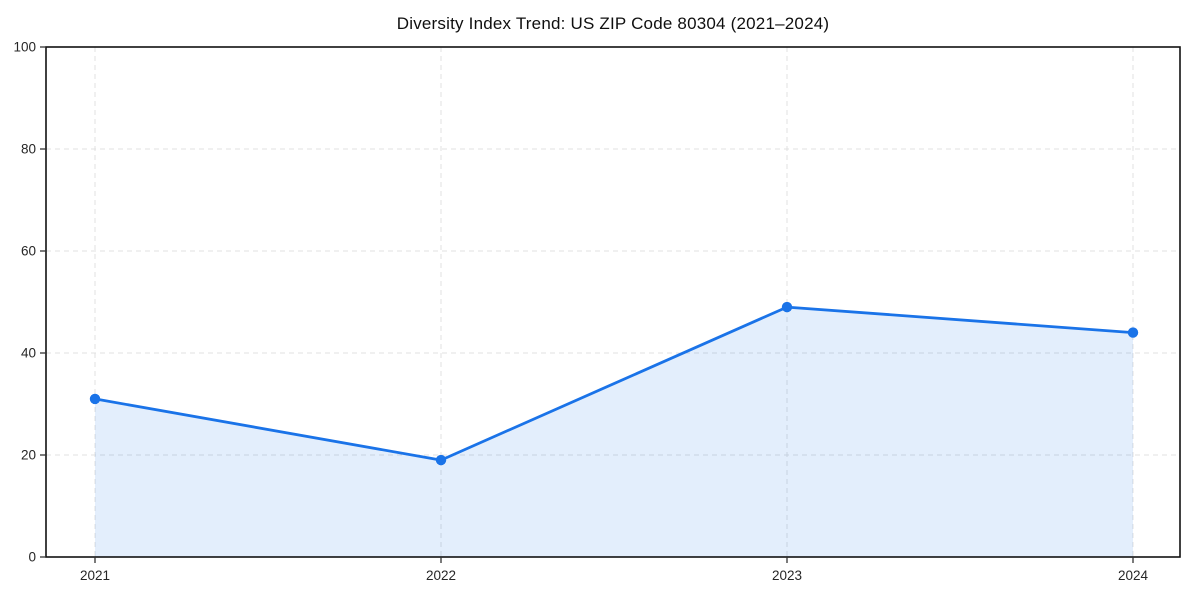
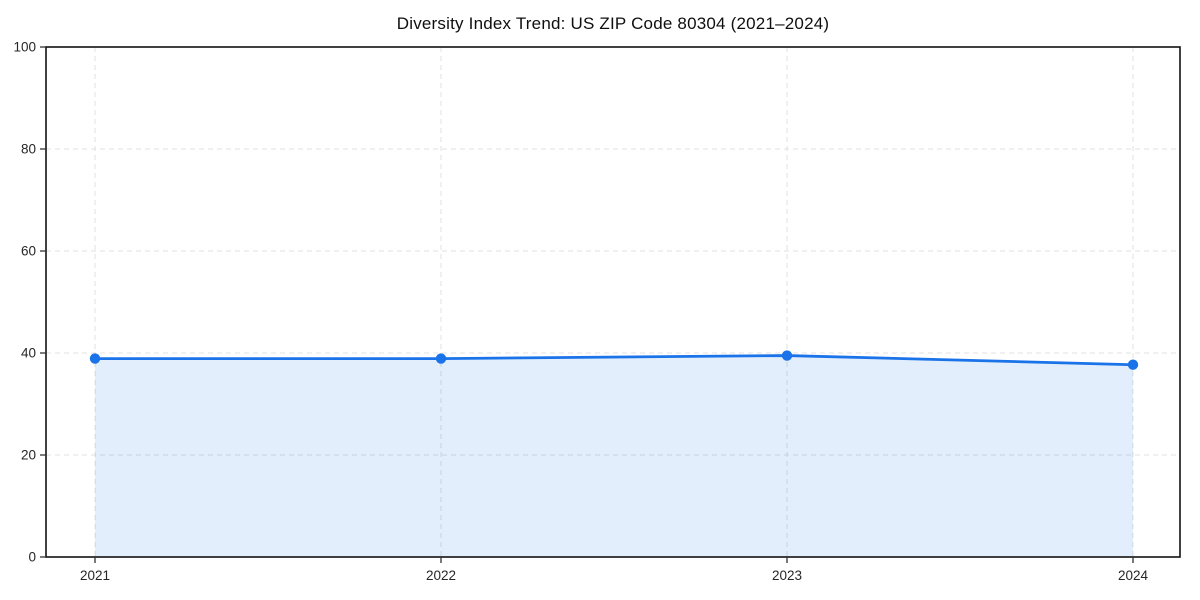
2021: 31 -> 39
2022: 19 -> 39
2023: 49 -> 40
2024: 44 -> 38
